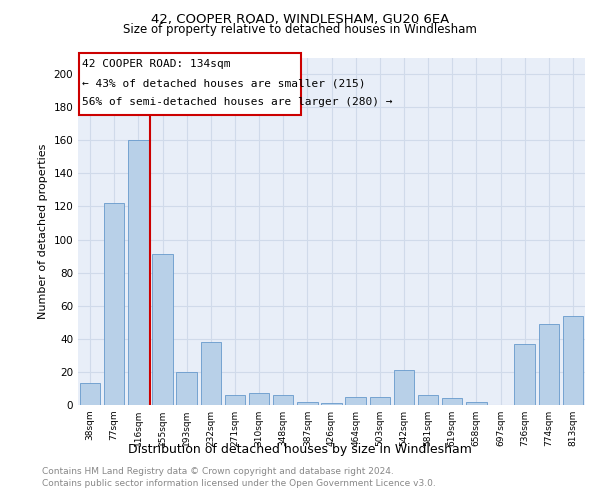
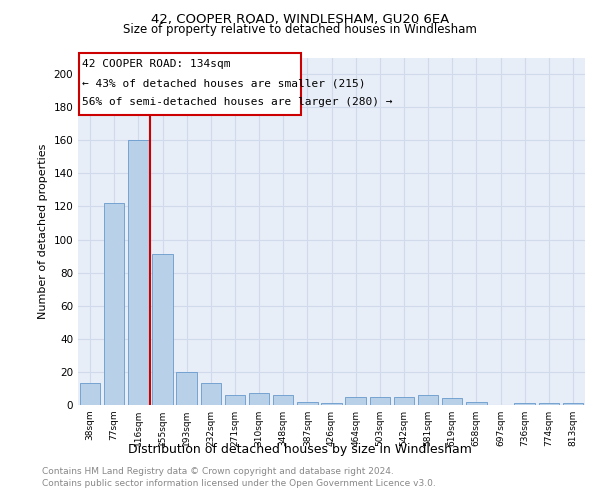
232sqm: 38 -> 13
542sqm: 21 -> 5
736sqm: 37 -> 1
774sqm: 49 -> 1
813sqm: 54 -> 1
